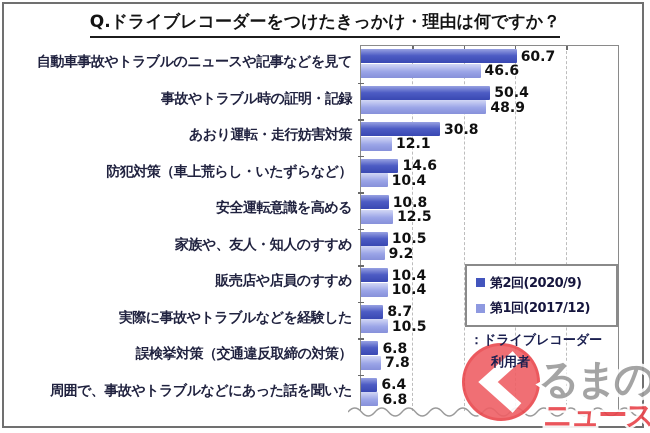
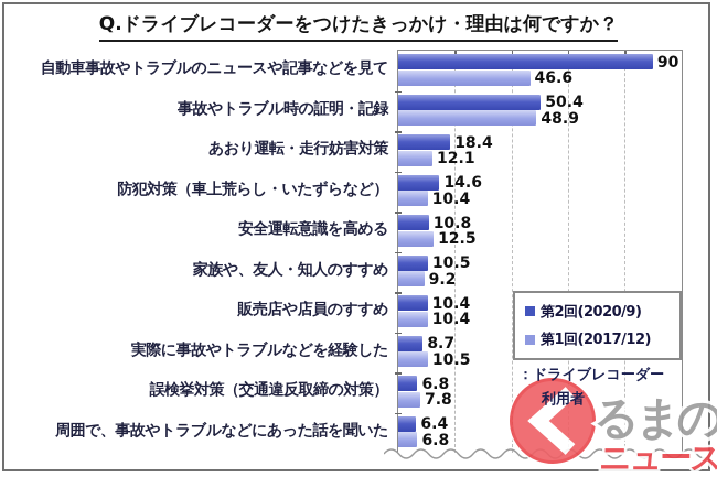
第2回(2020/9)/自動車事故やトラブルのニュースや記事などを見て: 60.7 -> 90
第2回(2020/9)/あおり運転・走行妨害対策: 30.8 -> 18.4
